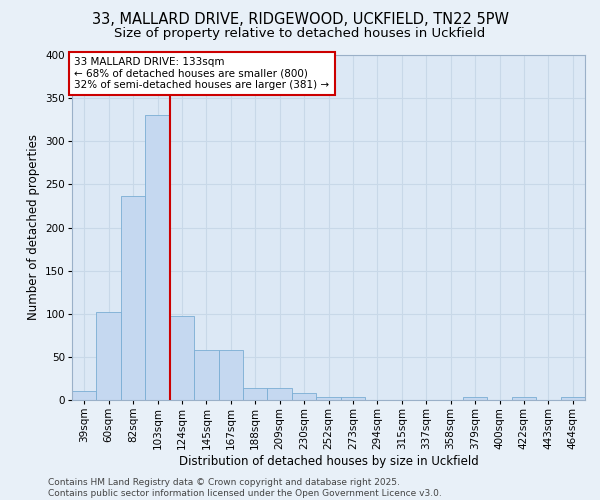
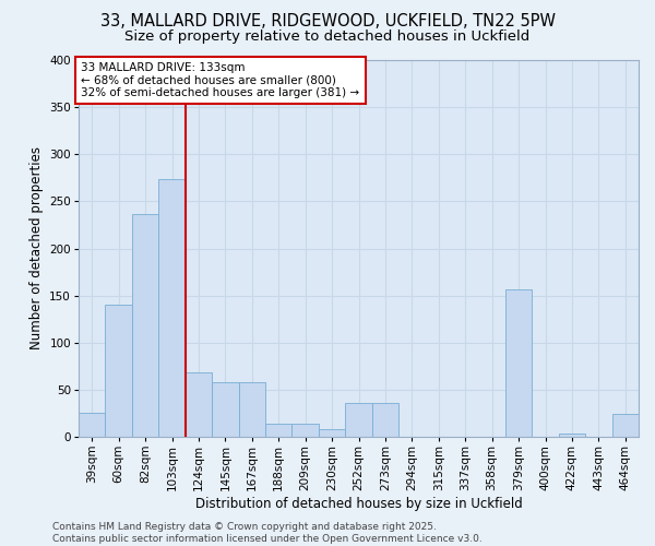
39sqm: 10 -> 26
60sqm: 102 -> 140
103sqm: 330 -> 274
124sqm: 97 -> 68
252sqm: 3 -> 36
273sqm: 3 -> 36
379sqm: 3 -> 156
464sqm: 3 -> 24
